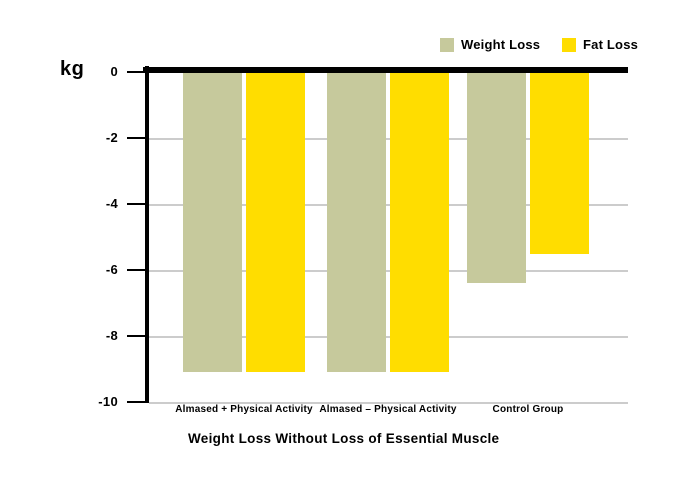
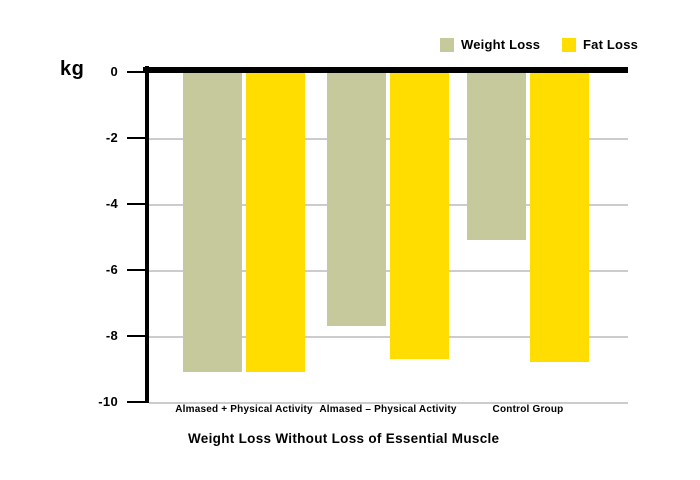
Weight Loss/Almased – Physical Activity: -9.1 -> -7.7
Fat Loss/Almased – Physical Activity: -9.1 -> -8.7
Weight Loss/Control Group: -6.4 -> -5.1
Fat Loss/Control Group: -5.5 -> -8.8
